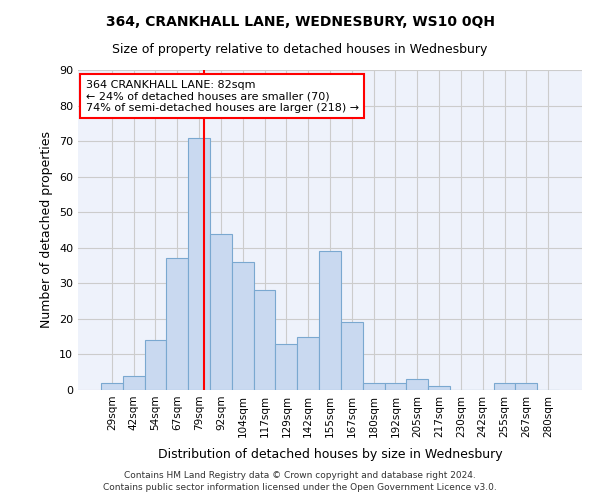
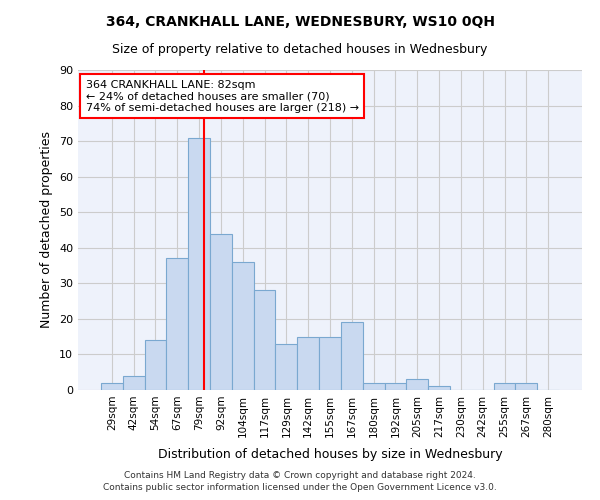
155sqm: 39 -> 15
